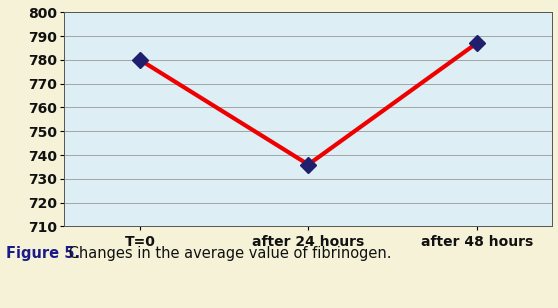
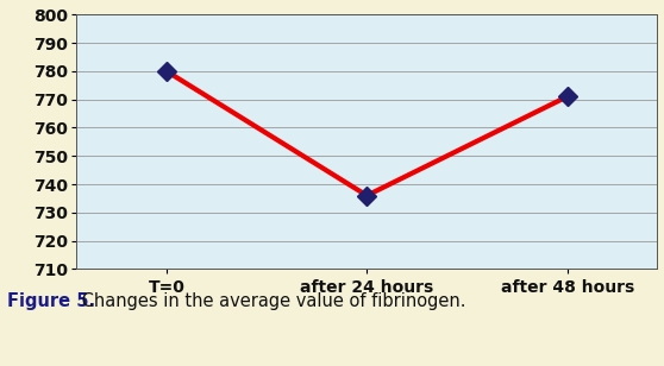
after 48 hours: 787 -> 771
